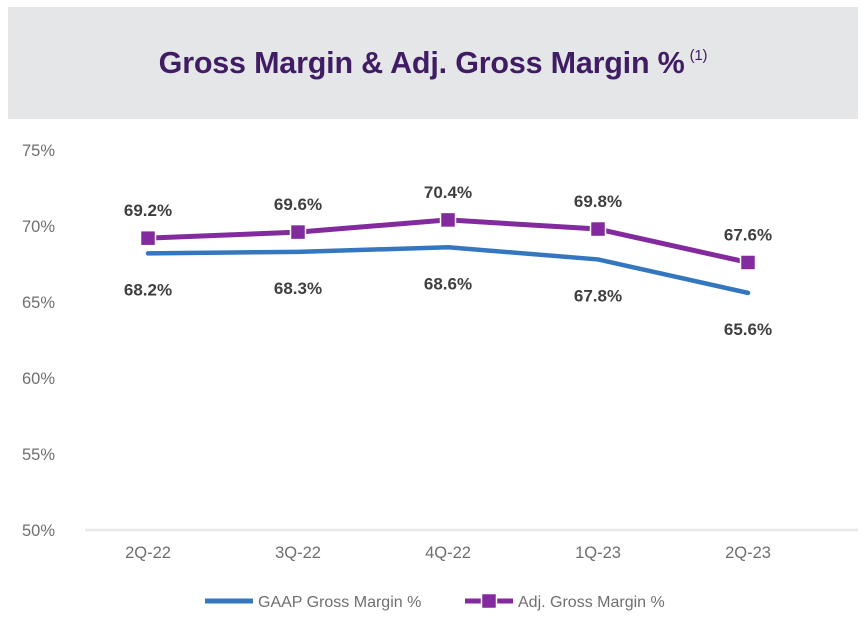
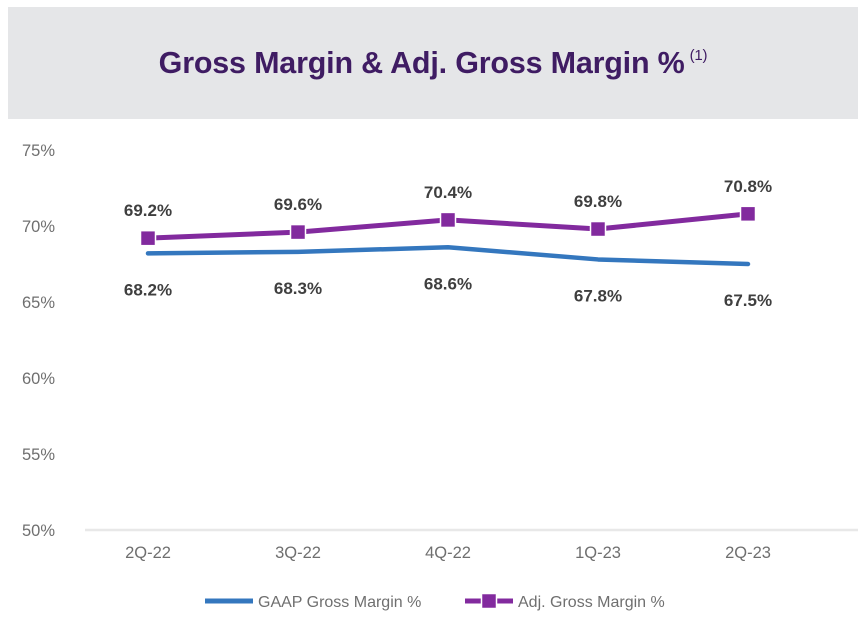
GAAP Gross Margin %/2Q-23: 65.6% -> 67.5%
Adj. Gross Margin %/2Q-23: 67.6% -> 70.8%
